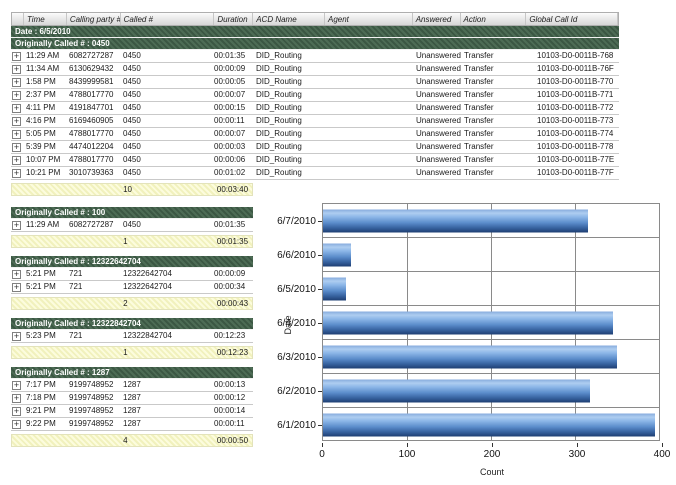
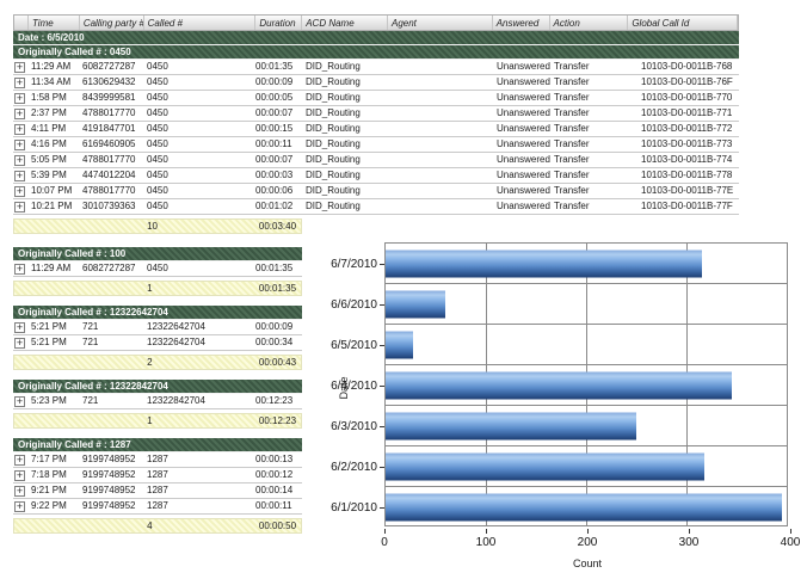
6/6/2010: 30 -> 60
6/3/2010: 350 -> 250
